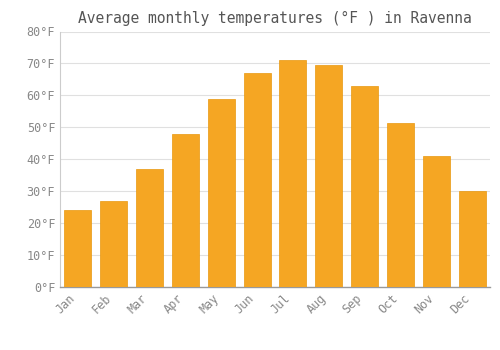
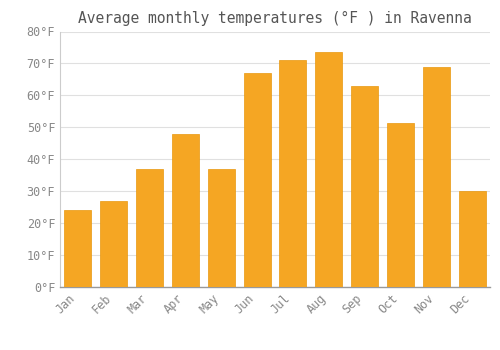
May: 59.0°F -> 37.0°F
Aug: 69.5°F -> 73.5°F
Nov: 41.0°F -> 69.0°F
